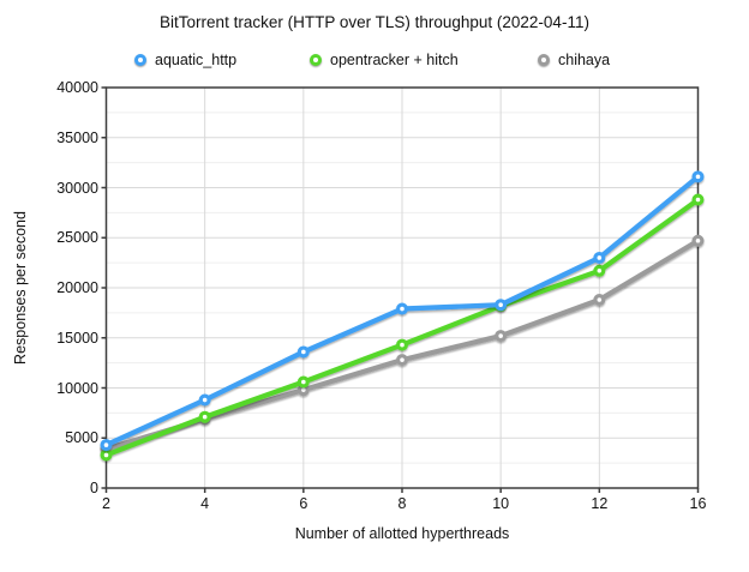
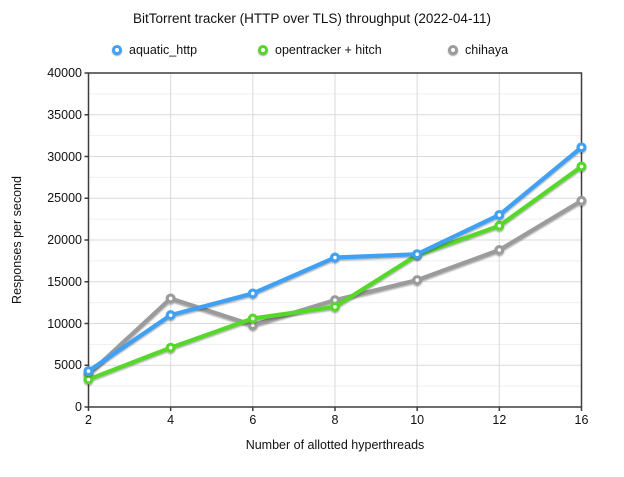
aquatic_http/4: 9000 -> 11000
chihaya/4: 7000 -> 13000
opentracker + hitch/8: 14000 -> 12000
